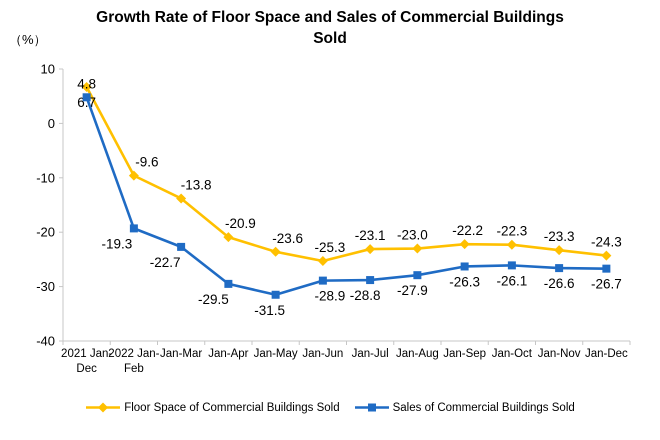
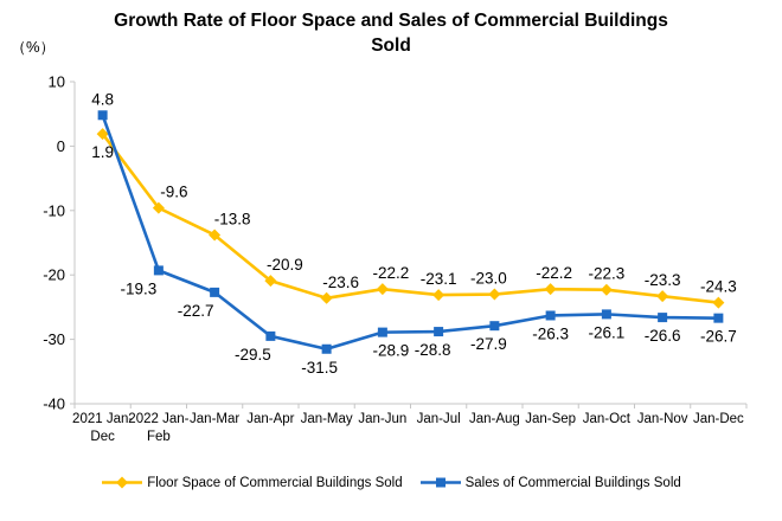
Floor Space of Commercial Buildings Sold/2021 Jan-Dec: 6.7 -> 1.9
Floor Space of Commercial Buildings Sold/Jan-Jun: -25.3 -> -22.2
